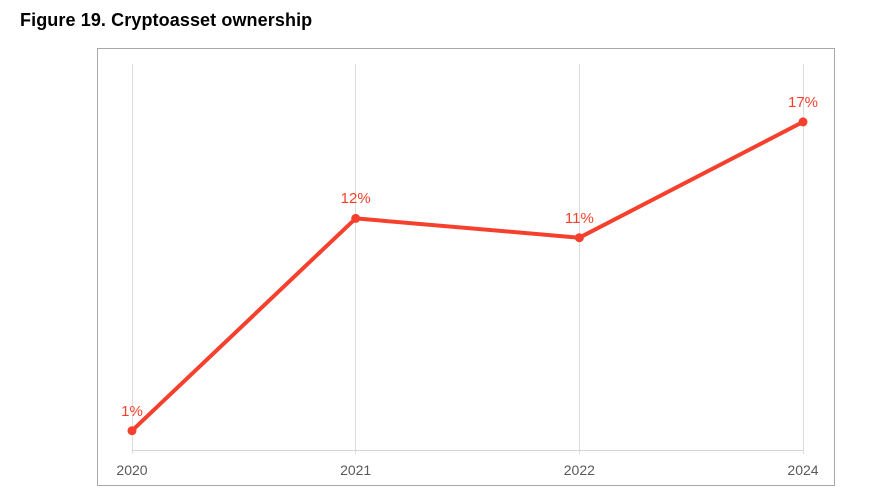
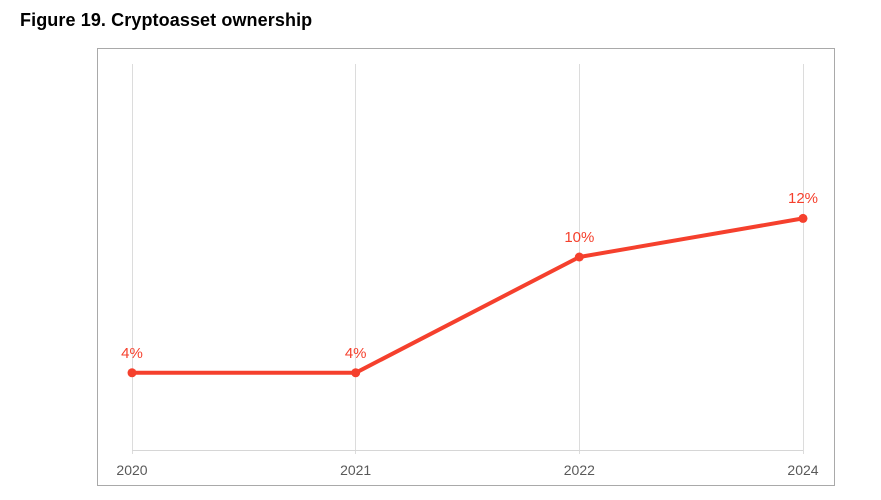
2020: 1% -> 4%
2021: 12% -> 4%
2022: 11% -> 10%
2024: 17% -> 12%
